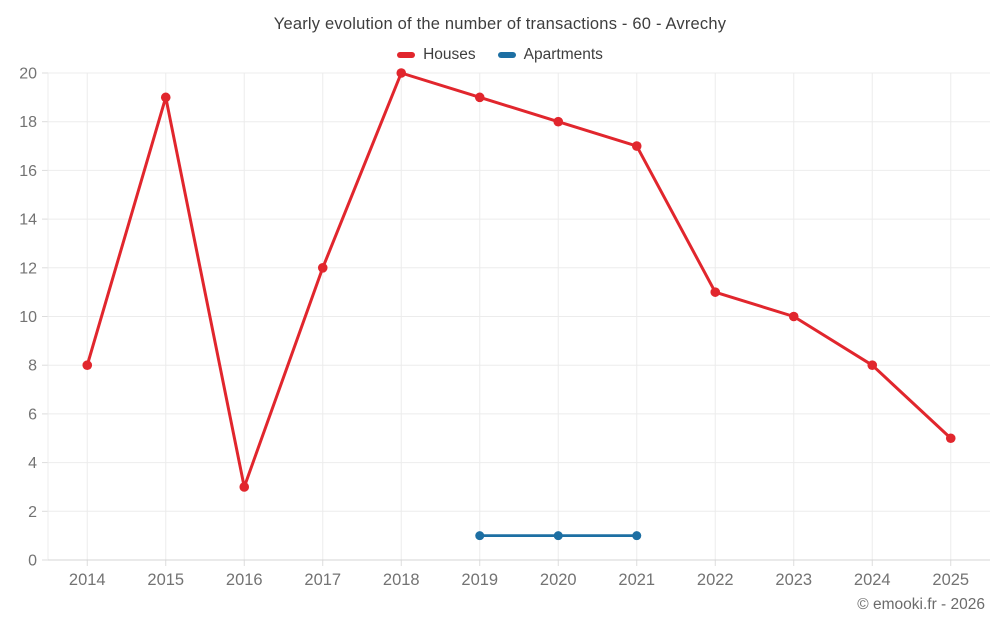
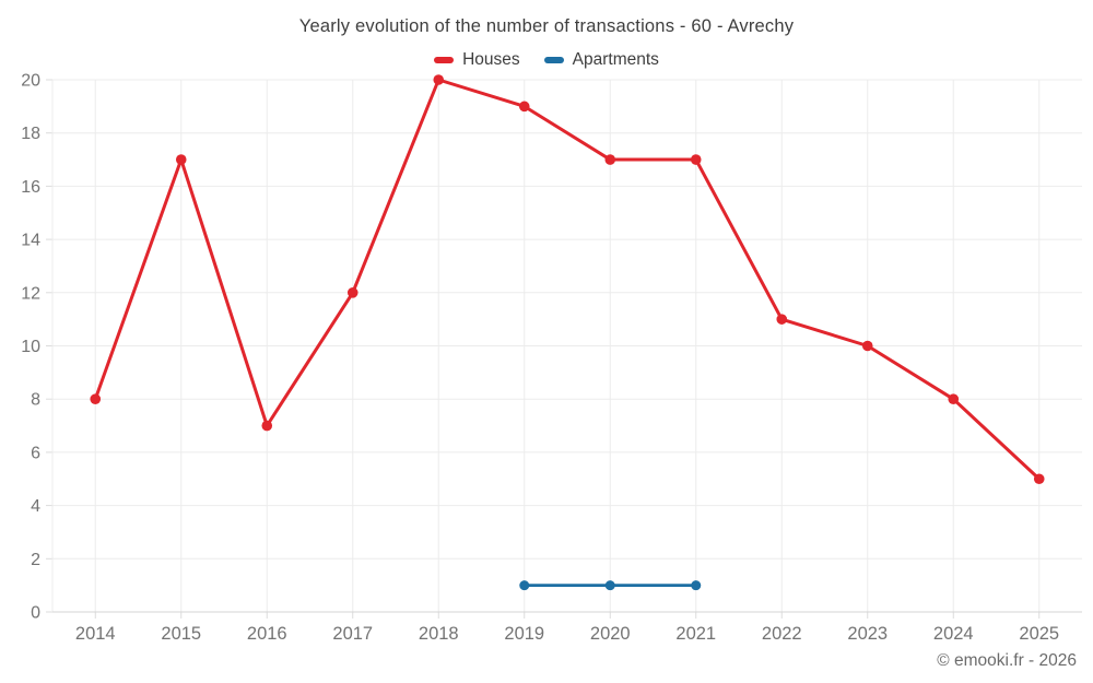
Houses/2015: 19 -> 17
Houses/2016: 3 -> 7
Houses/2020: 18 -> 17
